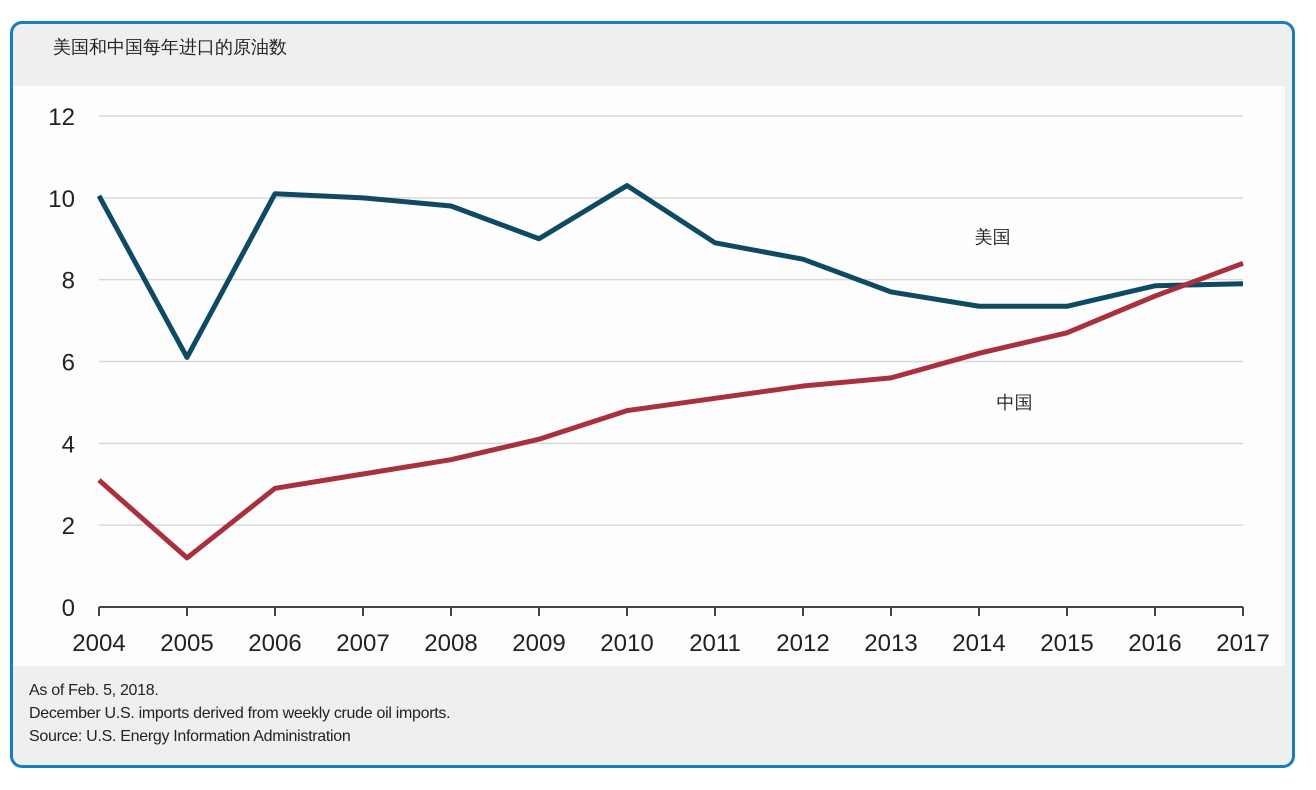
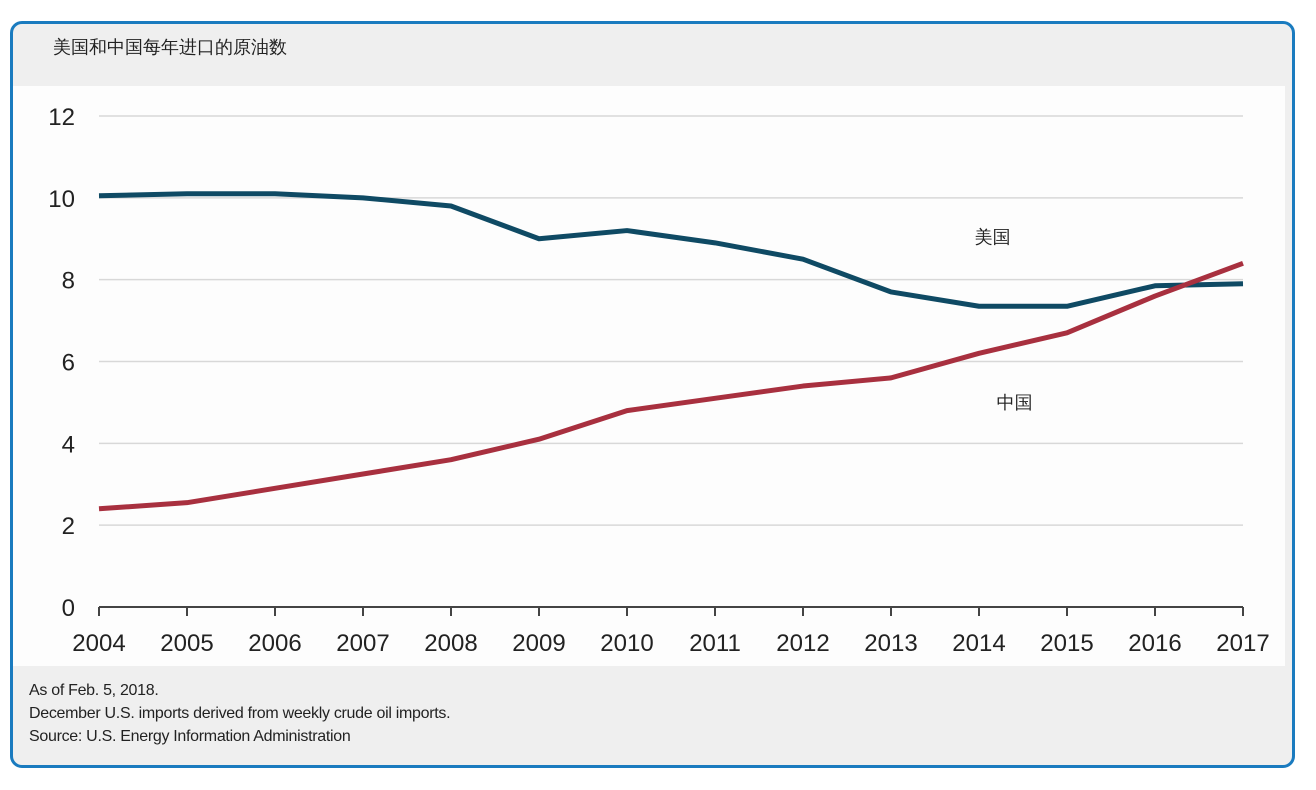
中国/2004: 3.1 -> 2.4
美国/2005: 6.1 -> 10.1
中国/2005: 1.2 -> 2.5
美国/2010: 10.3 -> 9.2
